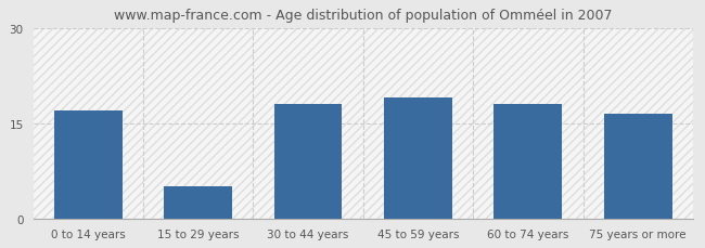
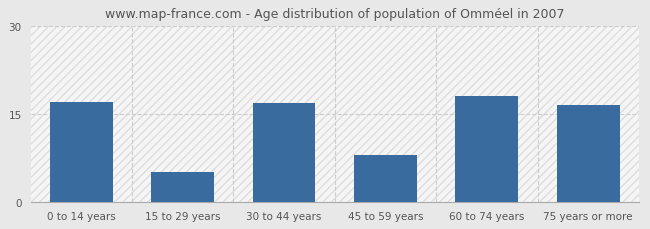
30 to 44 years: 18.0 -> 16.8
45 to 59 years: 19.0 -> 8.0
